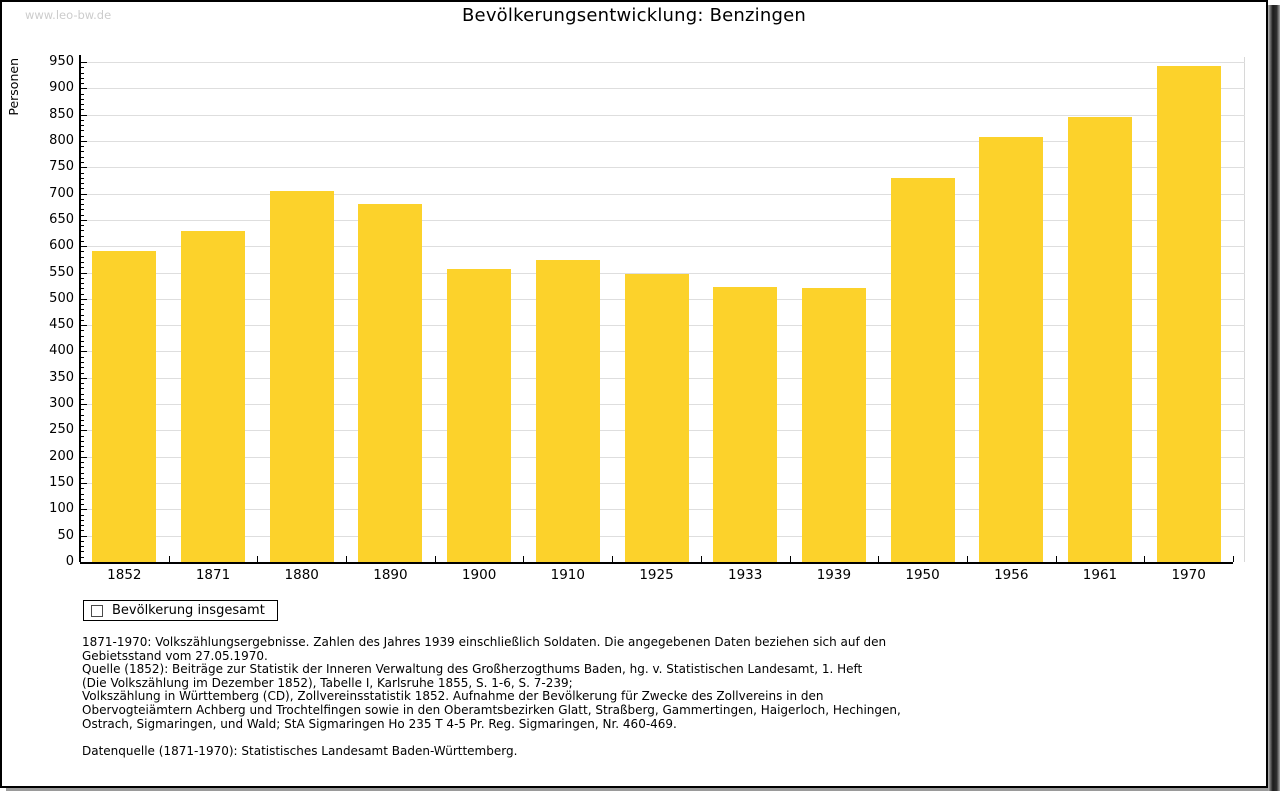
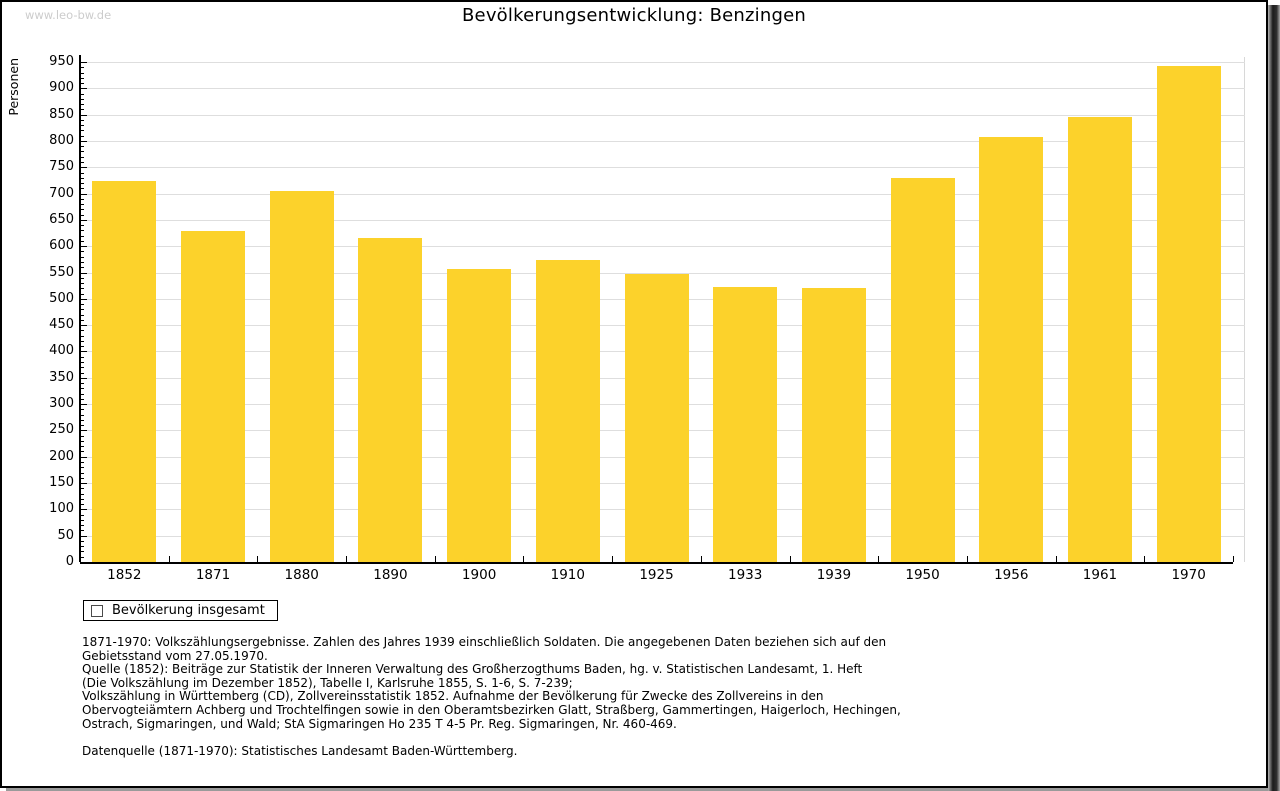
1852: 590 -> 720
1890: 680 -> 620
